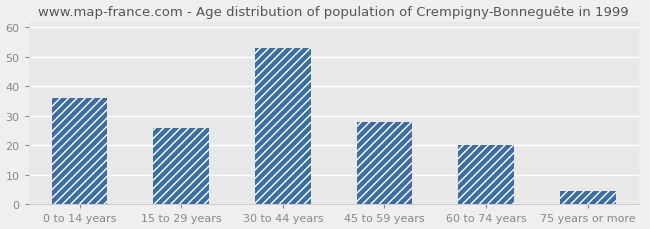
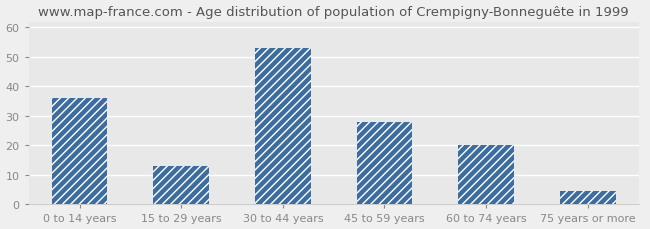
15 to 29 years: 26.0 -> 13.0
